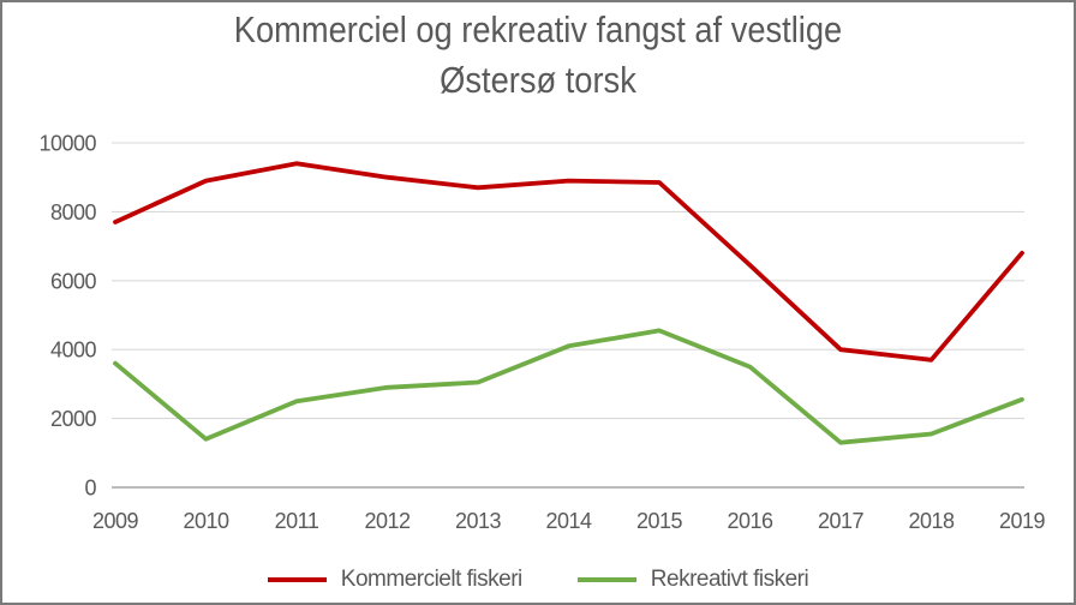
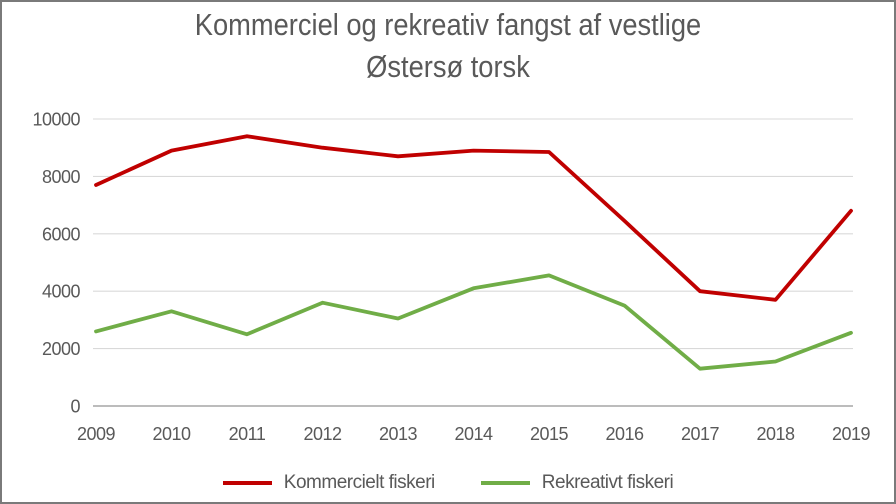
Rekreativt fiskeri/2009: 3600 -> 2600
Rekreativt fiskeri/2010: 1400 -> 3300
Rekreativt fiskeri/2012: 2900 -> 3600
